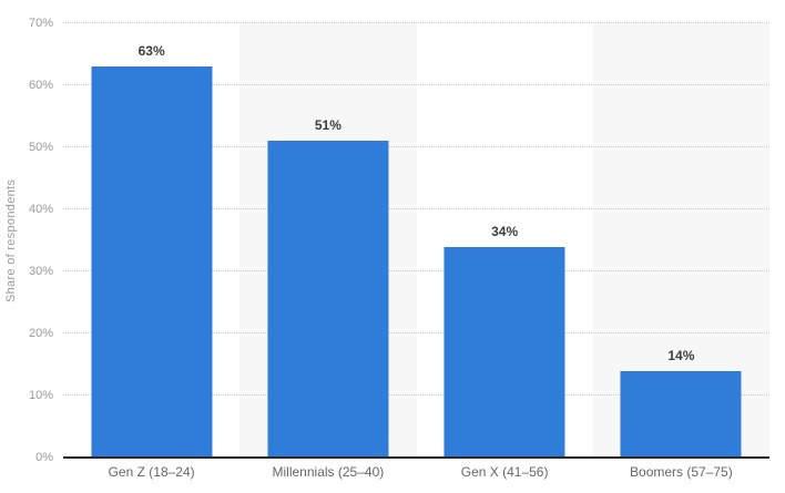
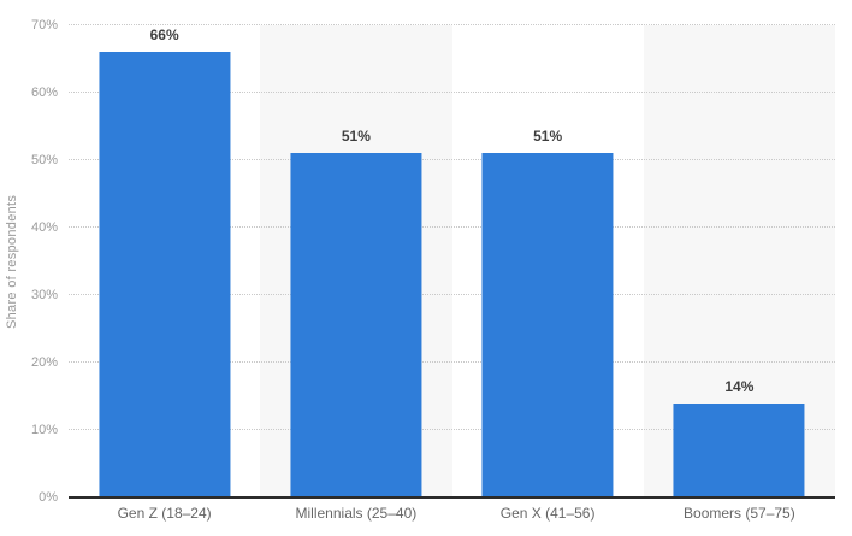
Gen Z (18–24): 63% -> 66%
Gen X (41–56): 34% -> 51%
